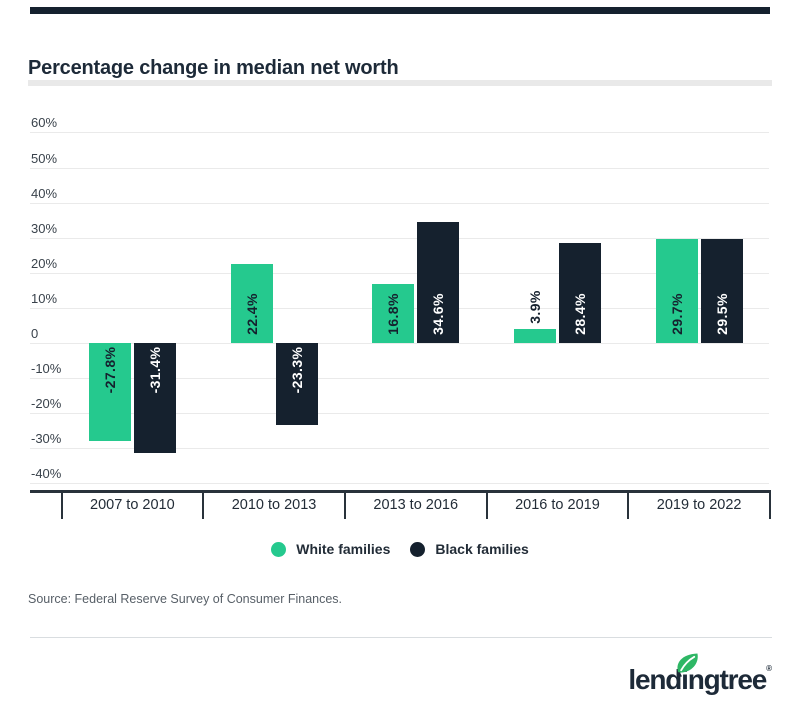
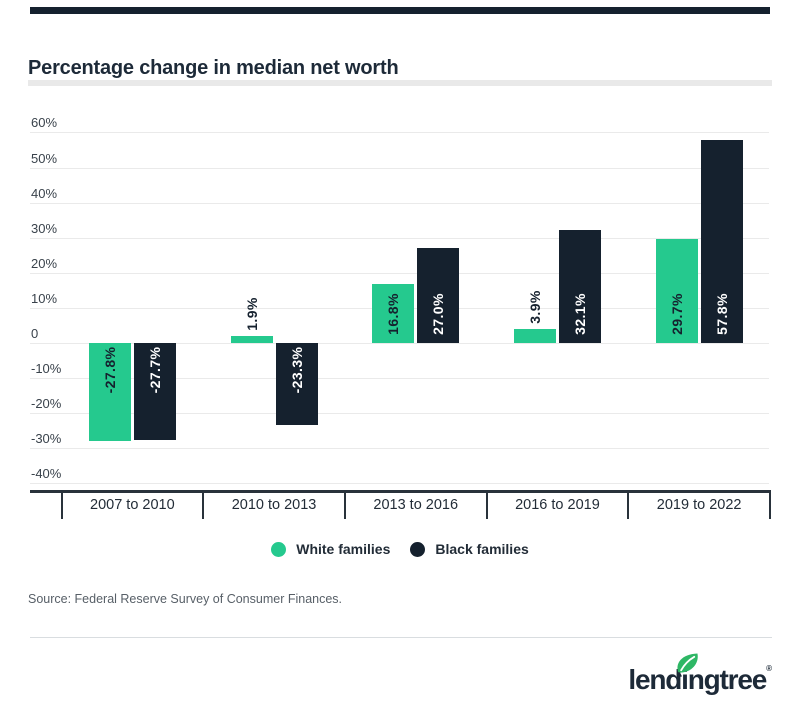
Black families/2007 to 2010: -31.4% -> -27.7%
White families/2010 to 2013: 22.4% -> 1.9%
Black families/2013 to 2016: 34.6% -> 27.0%
Black families/2016 to 2019: 28.4% -> 32.1%
Black families/2019 to 2022: 29.5% -> 57.8%
